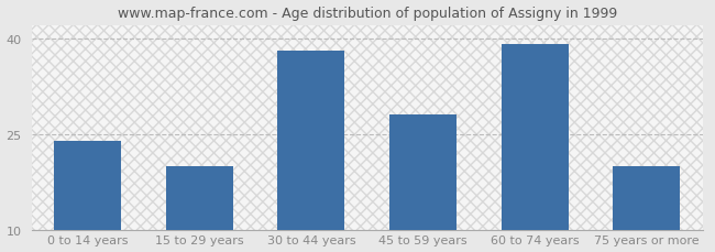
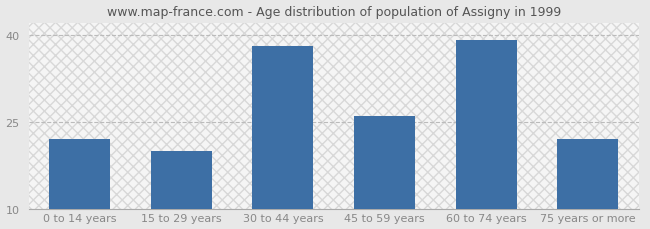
0 to 14 years: 24 -> 22
45 to 59 years: 28 -> 26
75 years or more: 20 -> 22
